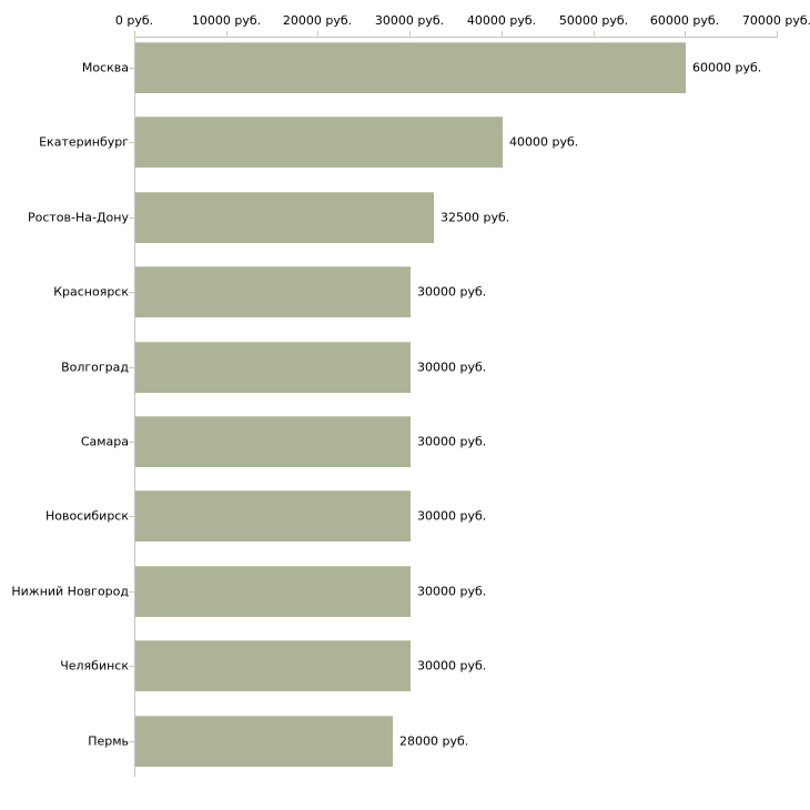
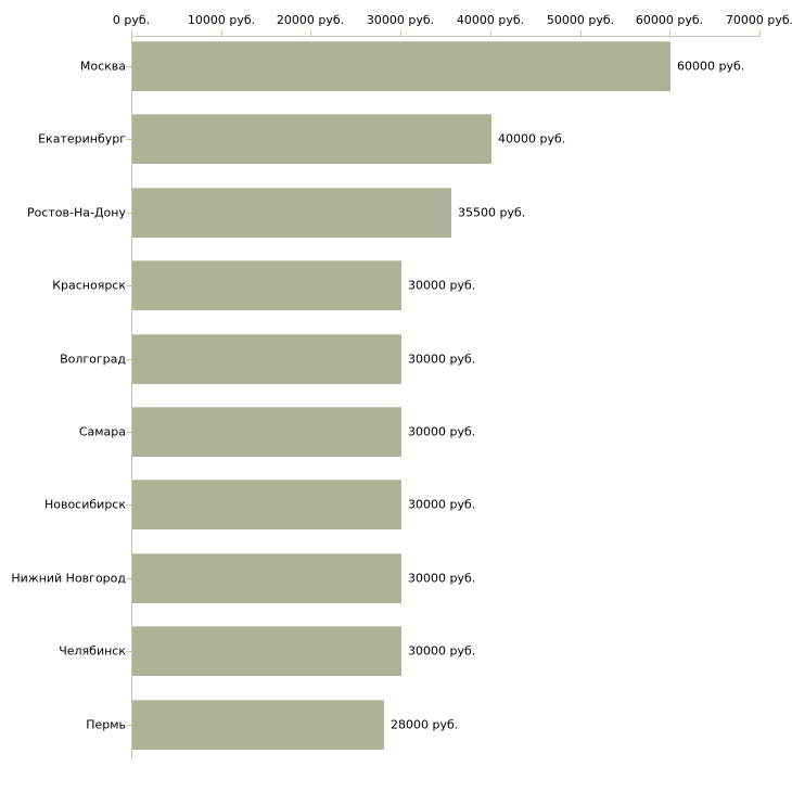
Ростов-На-Дону: 32500 -> 35500
